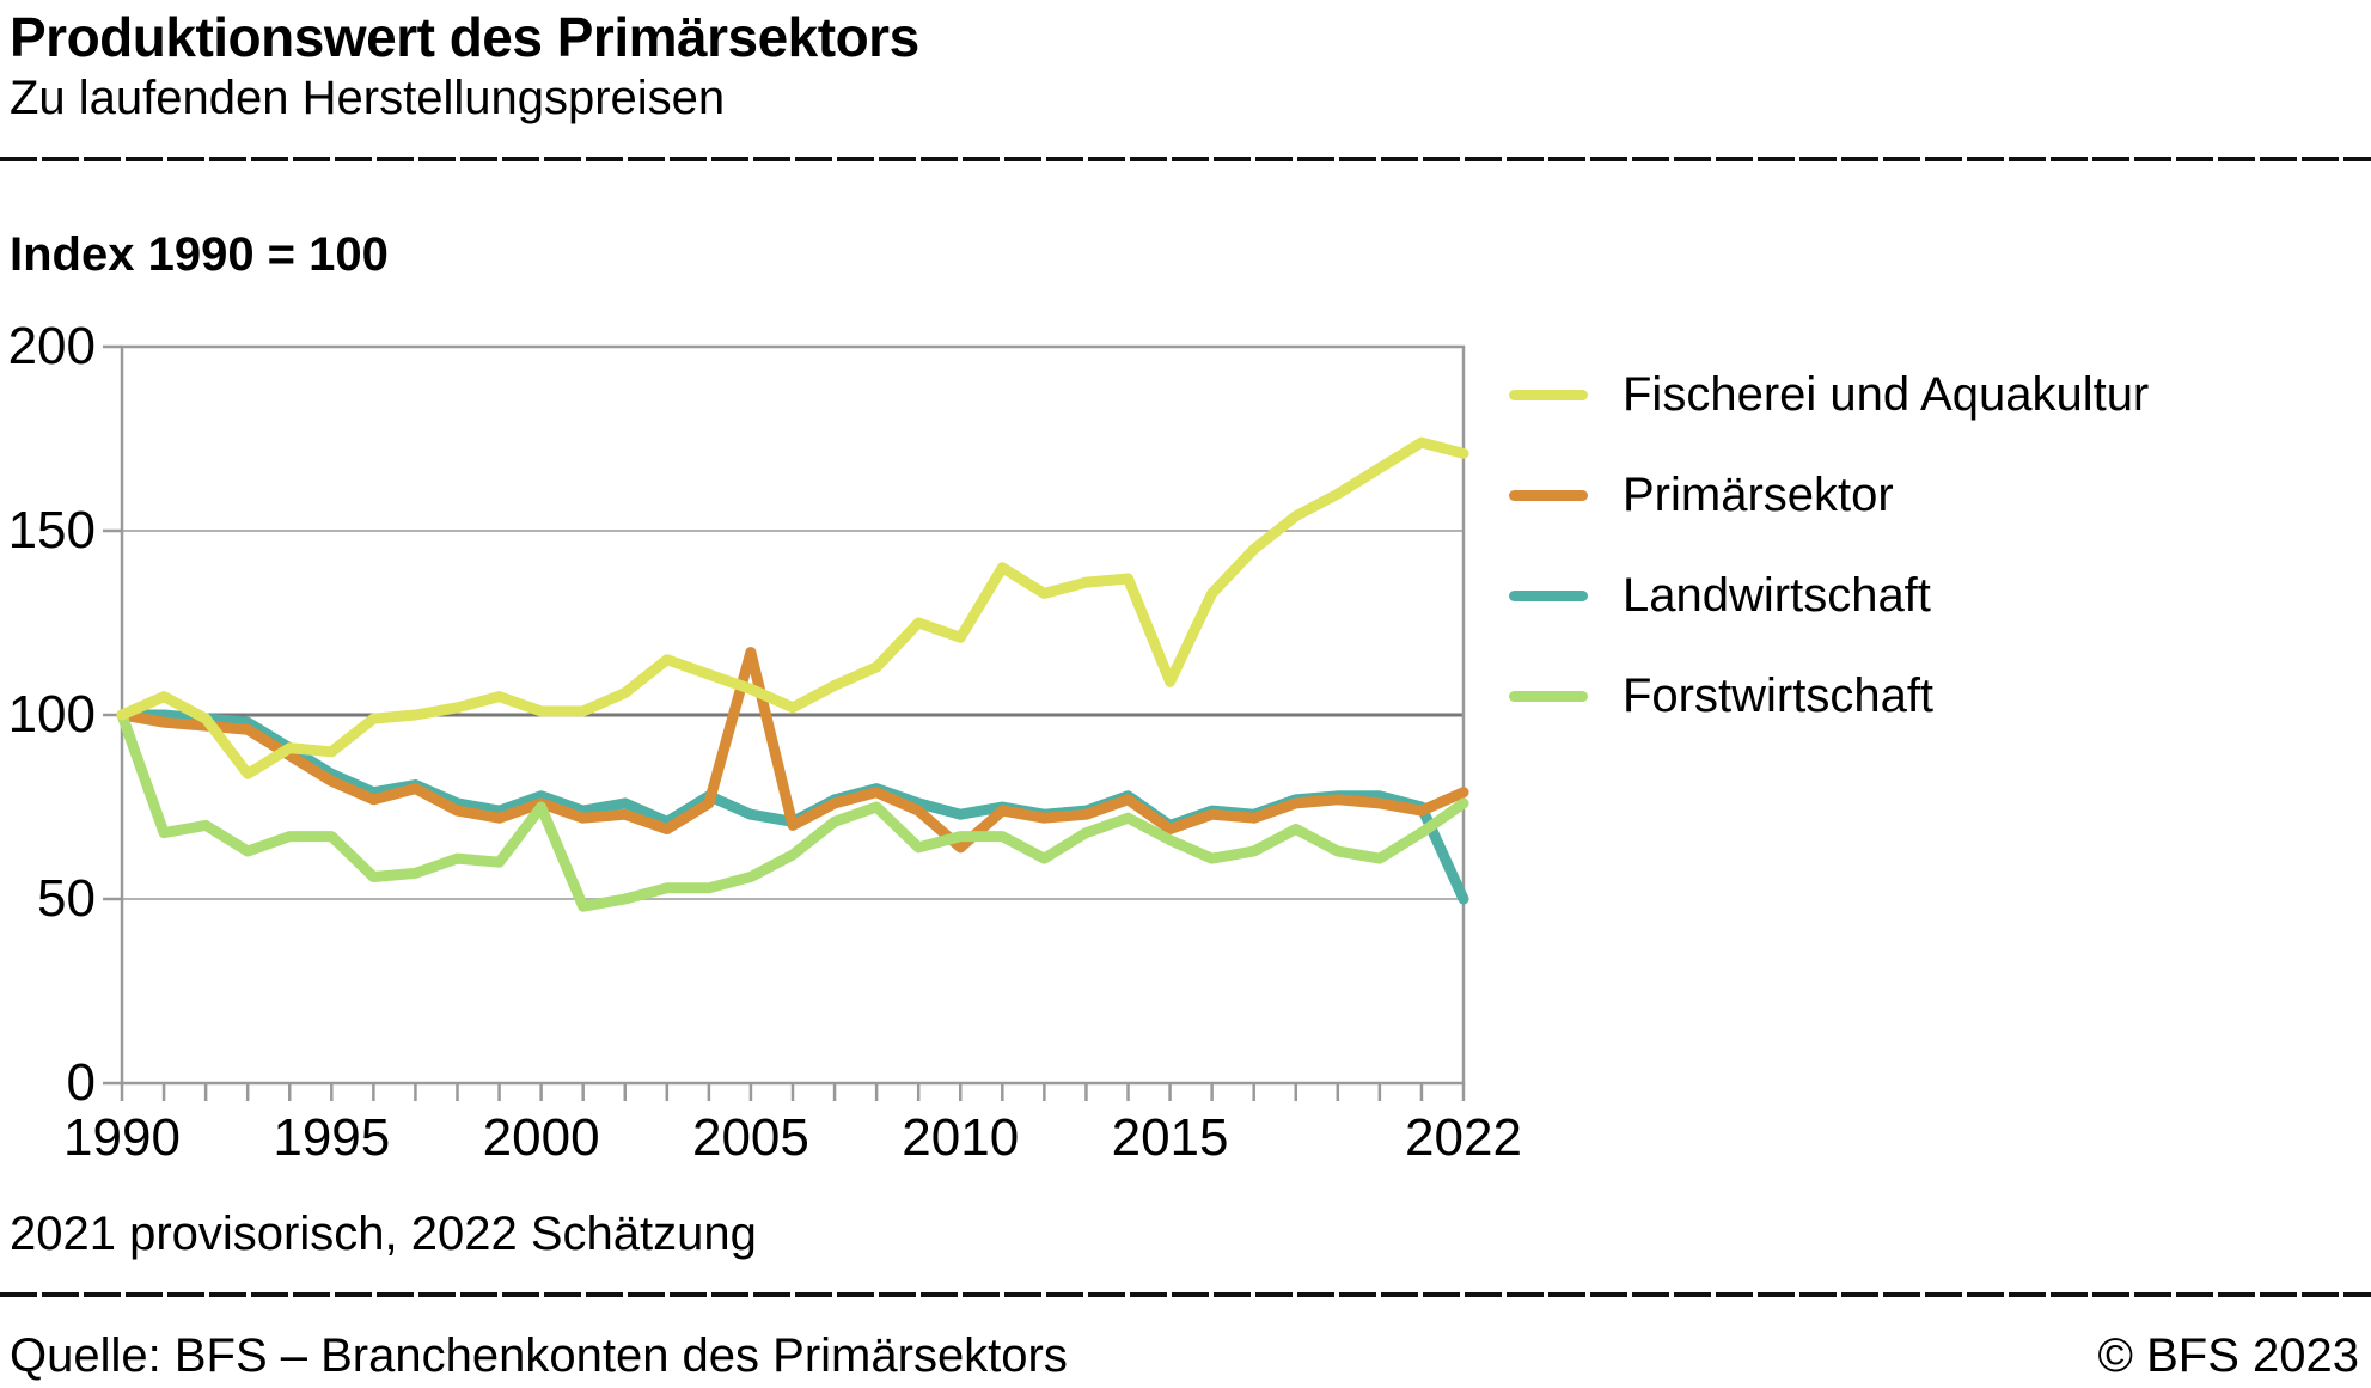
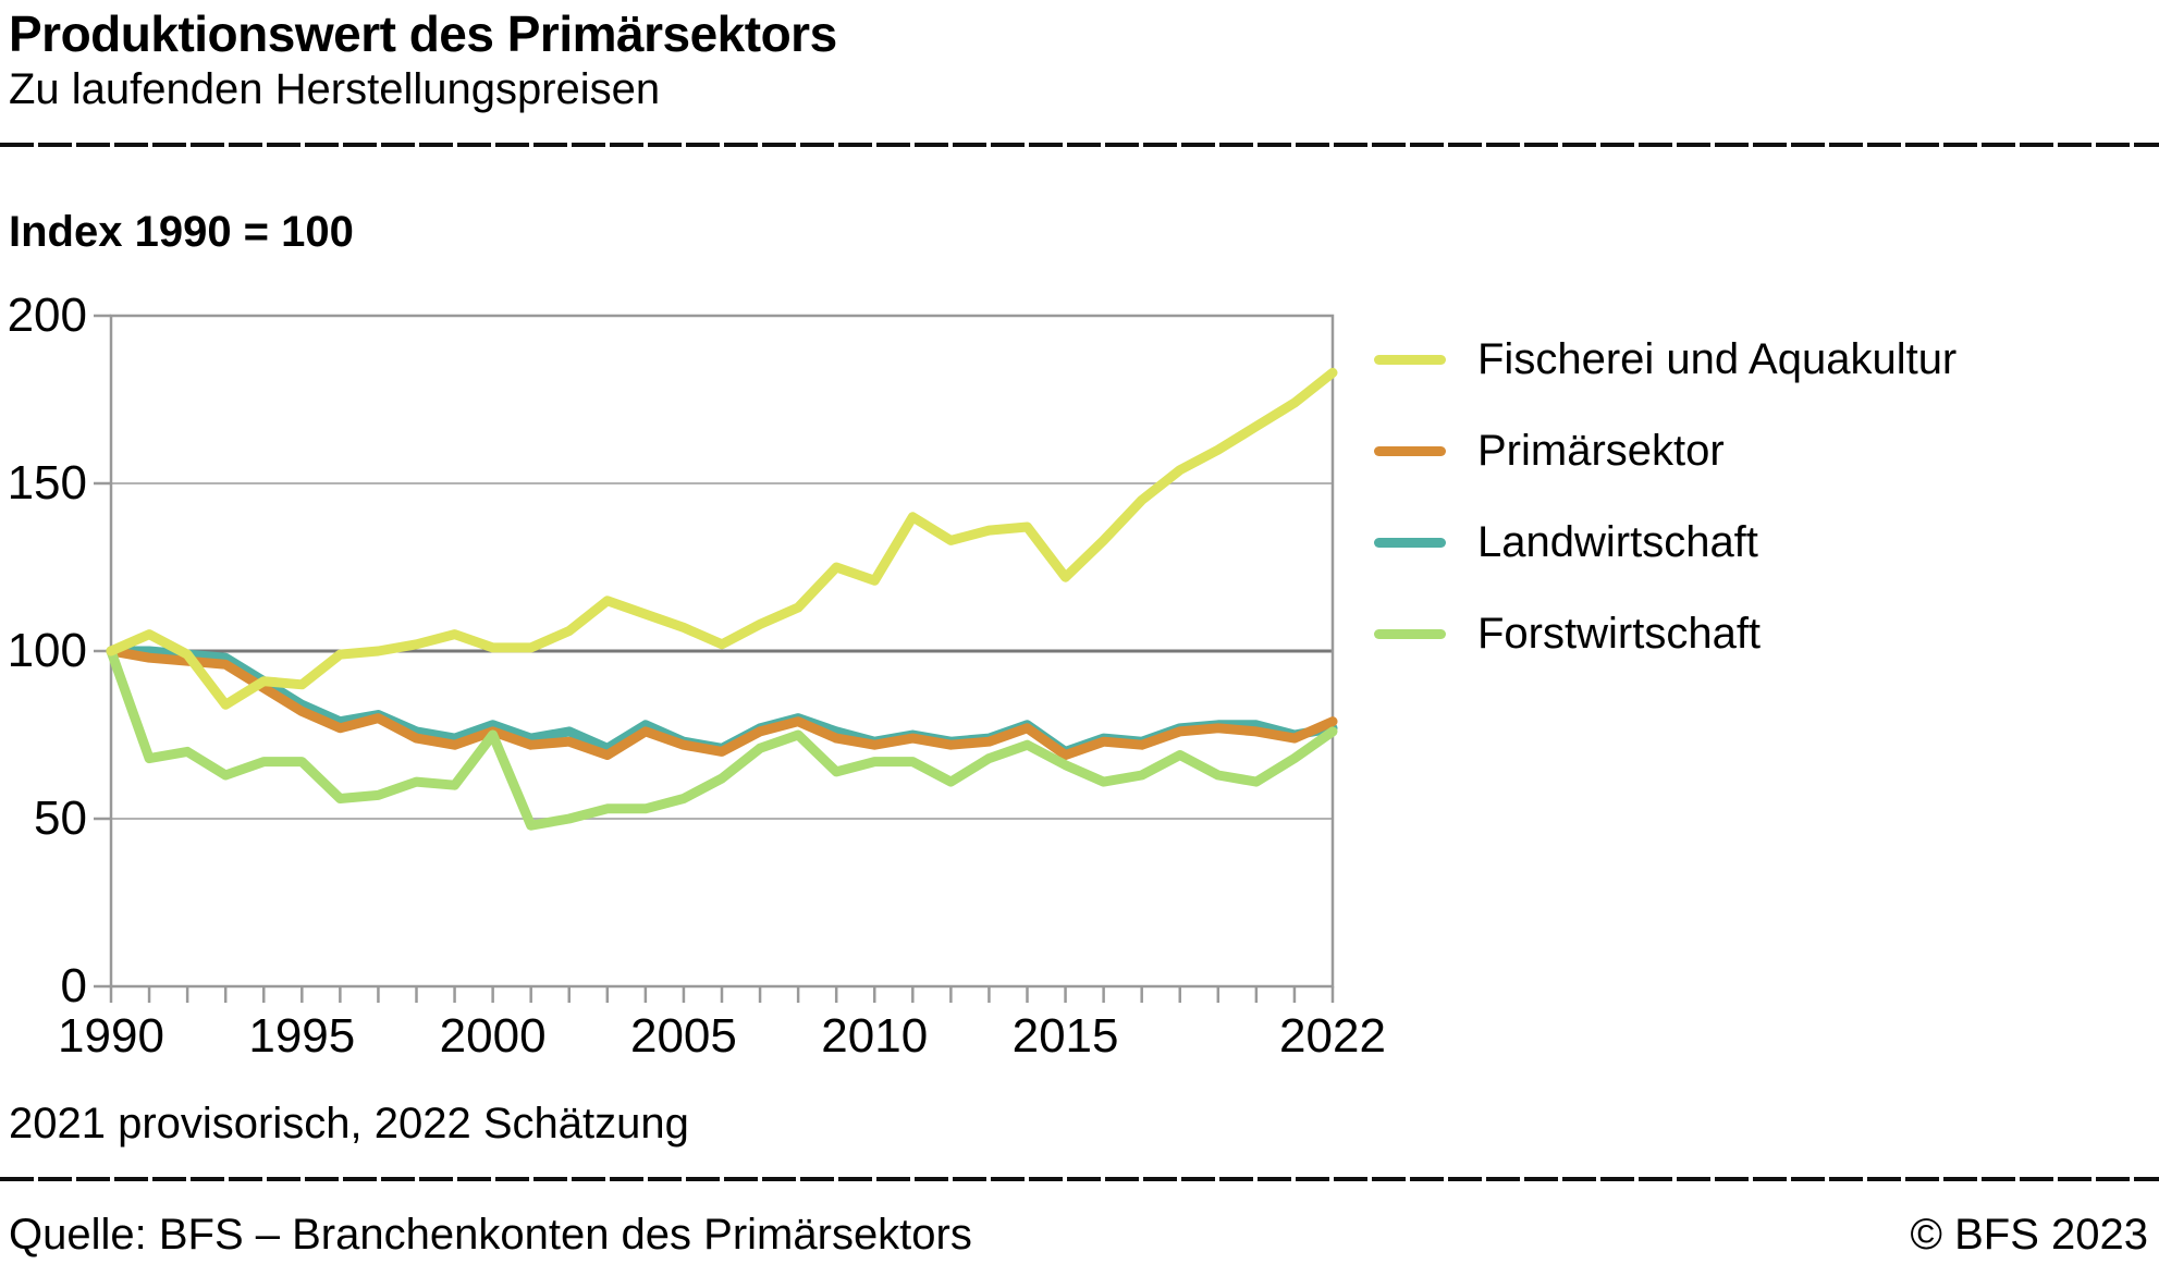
Primärsektor/2005: 117 -> 72
Primärsektor/2010: 64 -> 72
Fischerei und Aquakultur/2015: 109 -> 122
Fischerei und Aquakultur/2022: 171 -> 183
Landwirtschaft/2022: 50 -> 77
